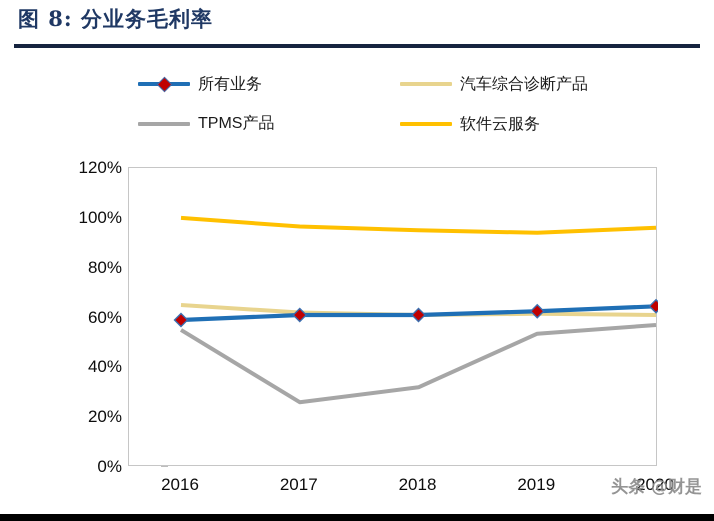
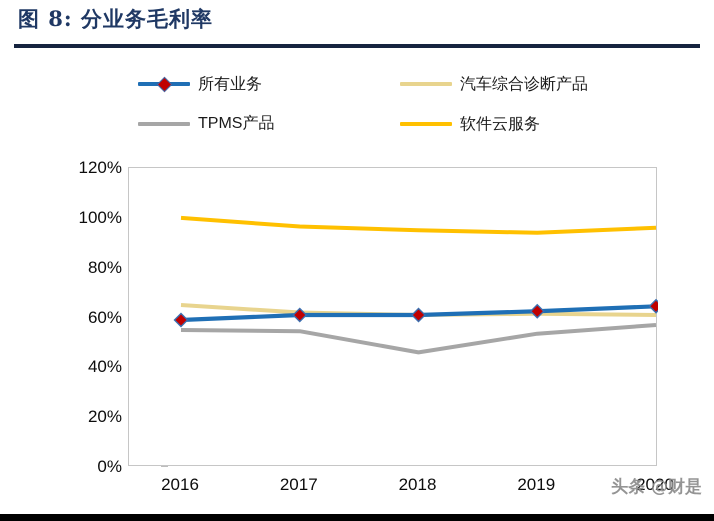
TPMS产品/2017: 26% -> 54%
TPMS产品/2018: 32% -> 46%
